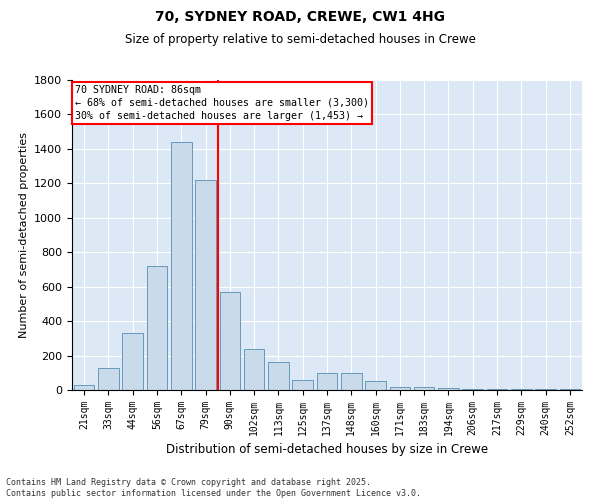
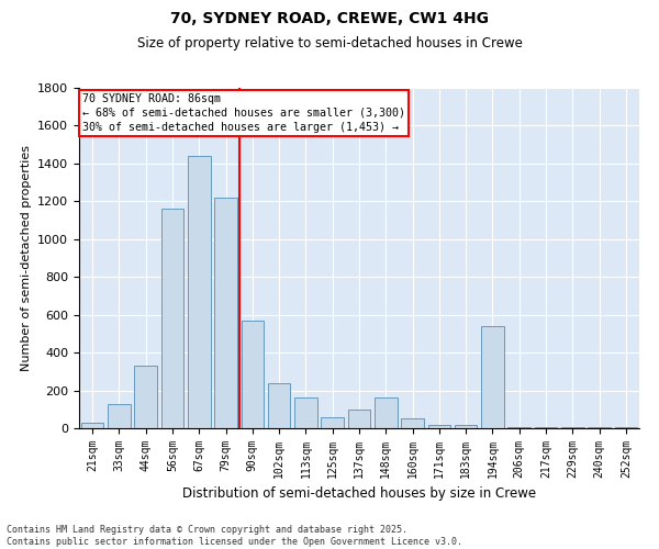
56sqm: 720 -> 1160
148sqm: 100 -> 160
194sqm: 10 -> 540
